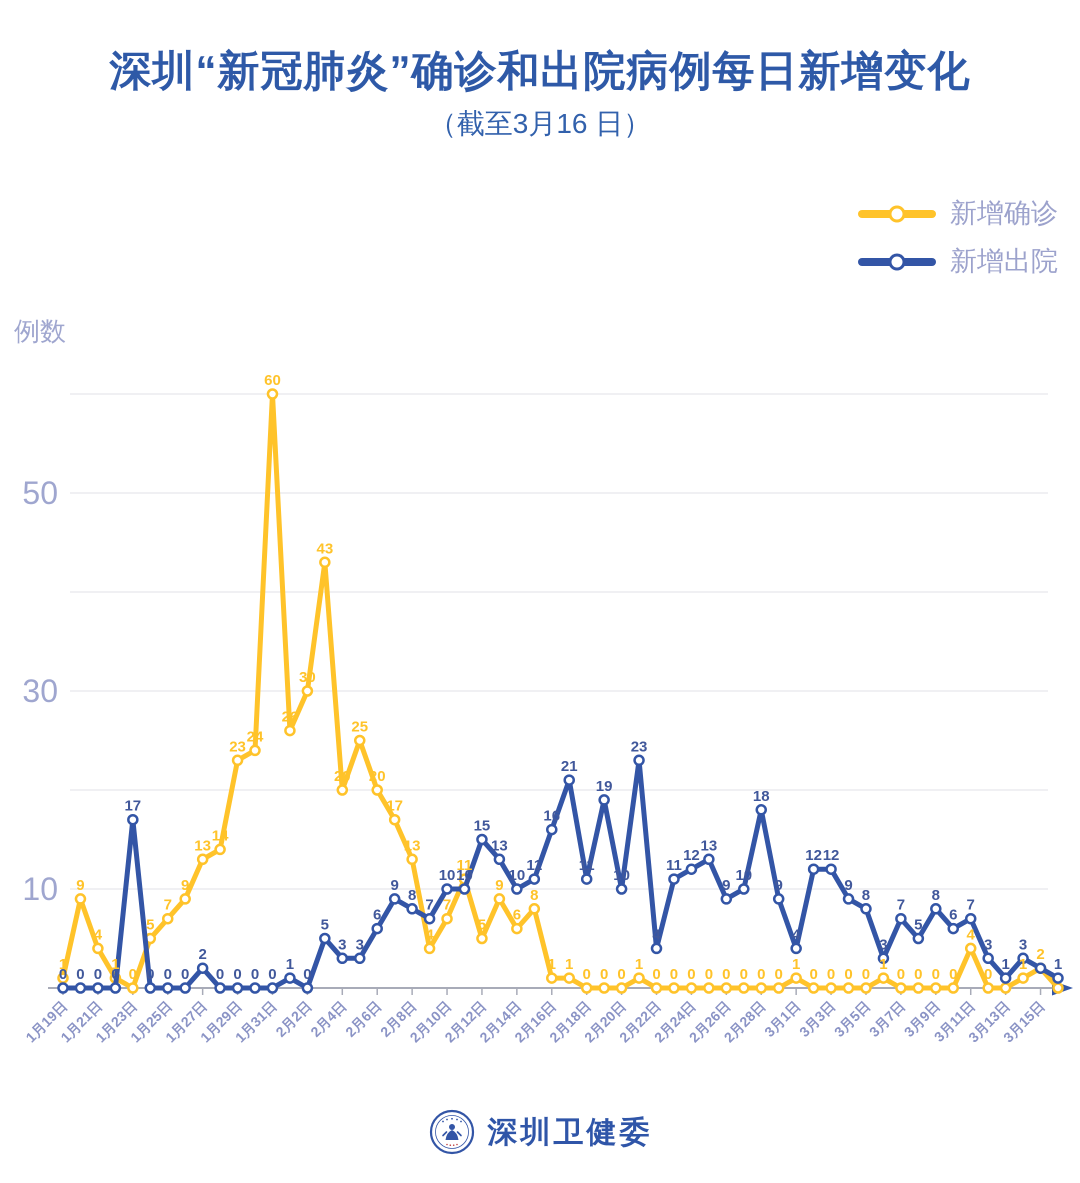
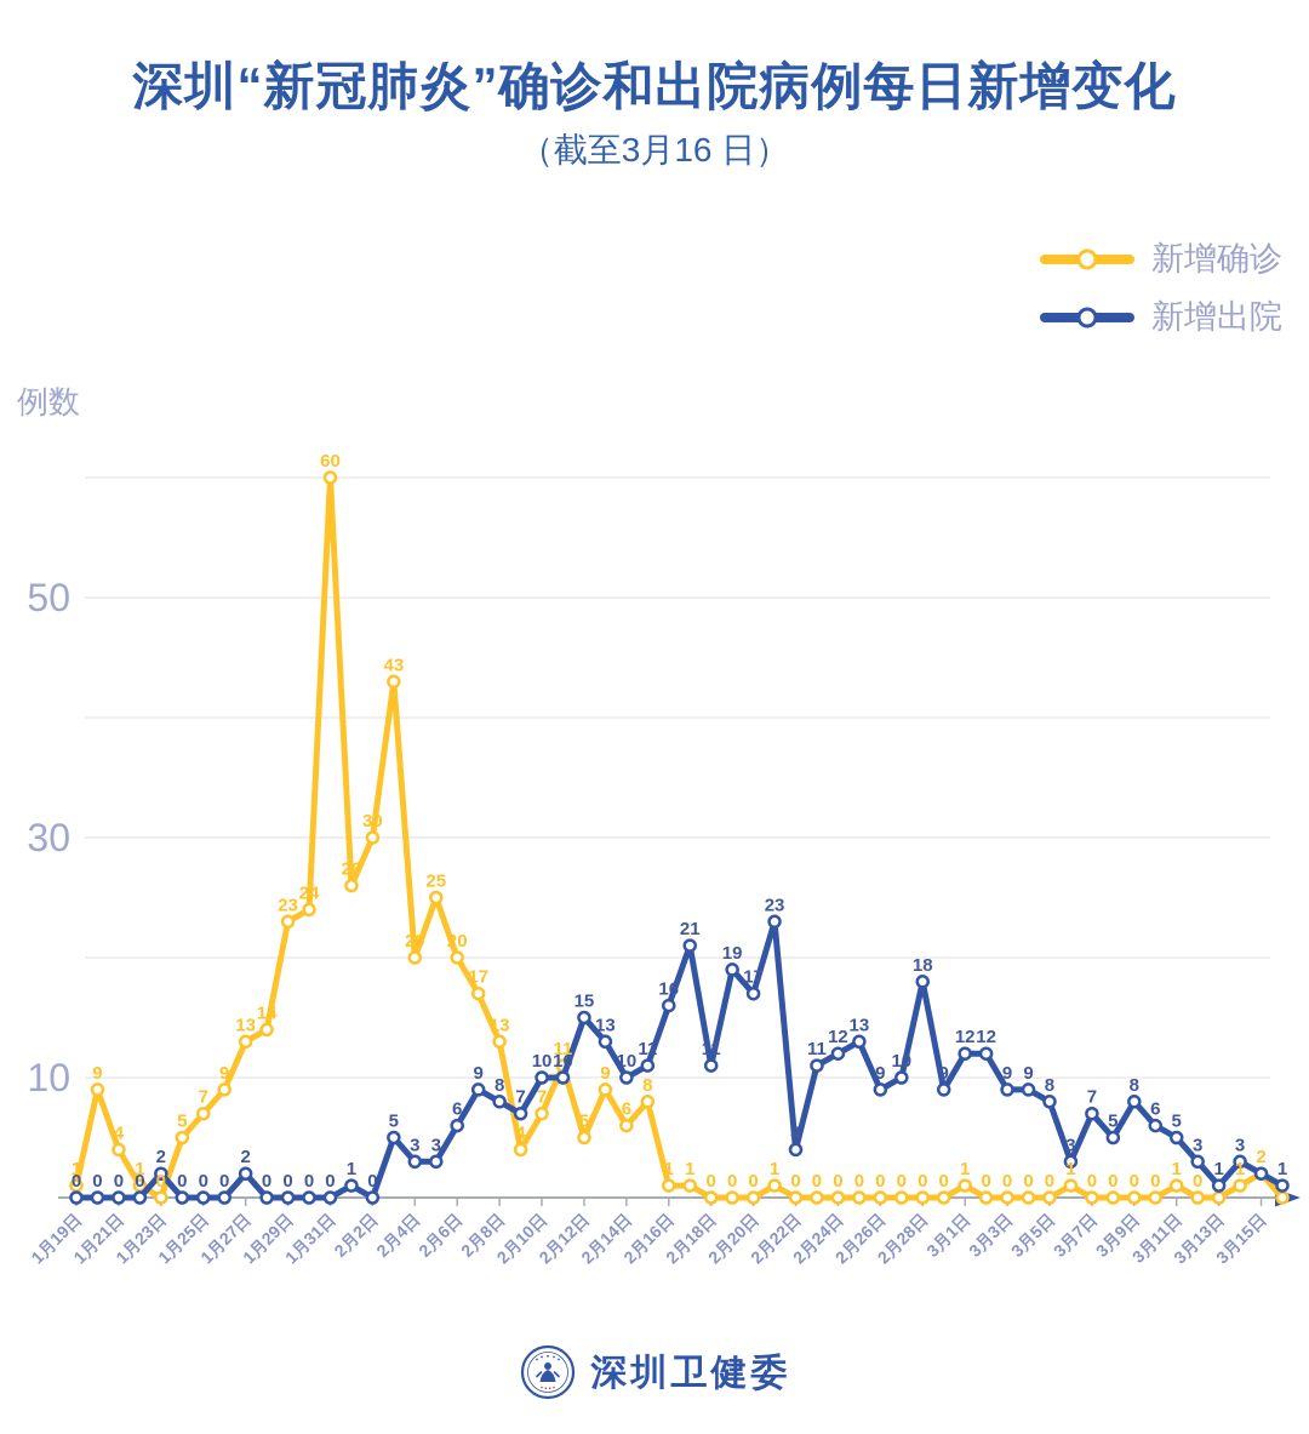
新增出院/1月23日: 17 -> 2
新增出院/2月20日: 10 -> 17
新增出院/3月1日: 4 -> 12
新增出院/3月3日: 12 -> 9
新增确诊/3月11日: 4 -> 1
新增出院/3月11日: 7 -> 5
